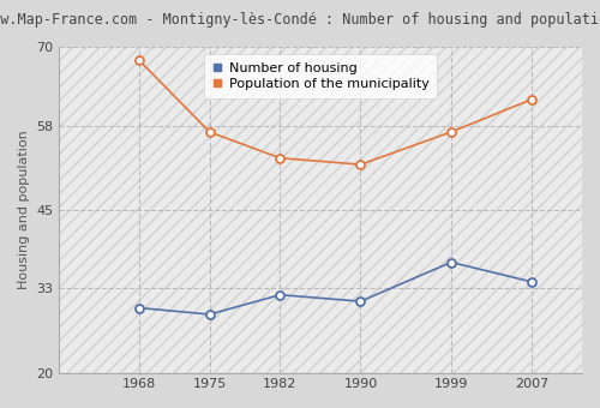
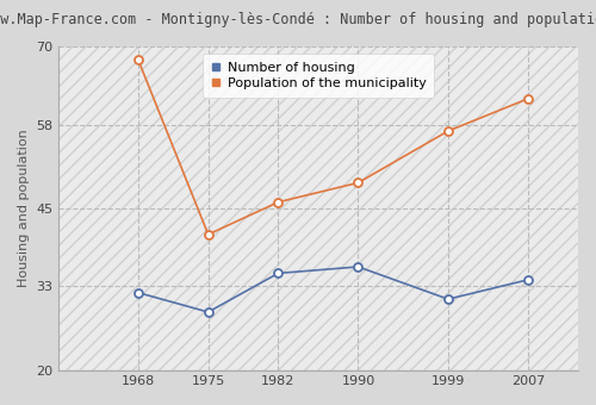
Number of housing/1968: 30 -> 32
Population of the municipality/1975: 57 -> 41
Number of housing/1982: 32 -> 35
Population of the municipality/1982: 53 -> 46
Number of housing/1990: 31 -> 36
Population of the municipality/1990: 52 -> 49
Number of housing/1999: 37 -> 31
